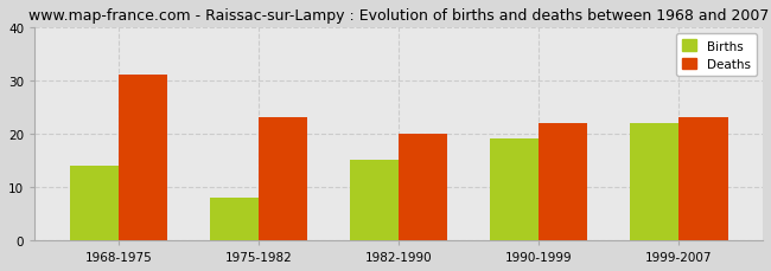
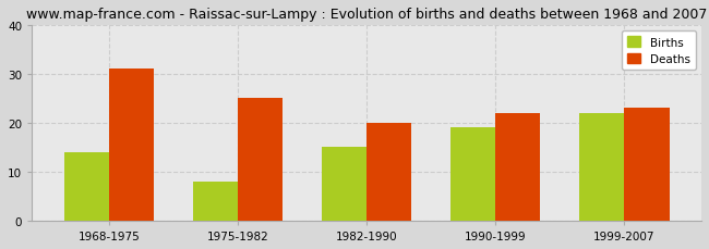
Deaths/1975-1982: 23 -> 25
